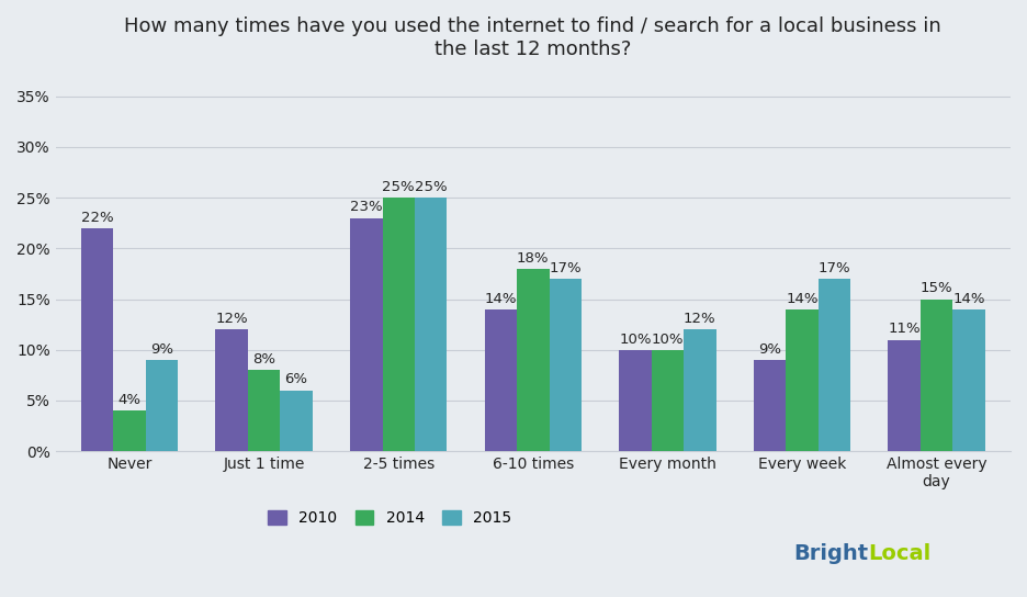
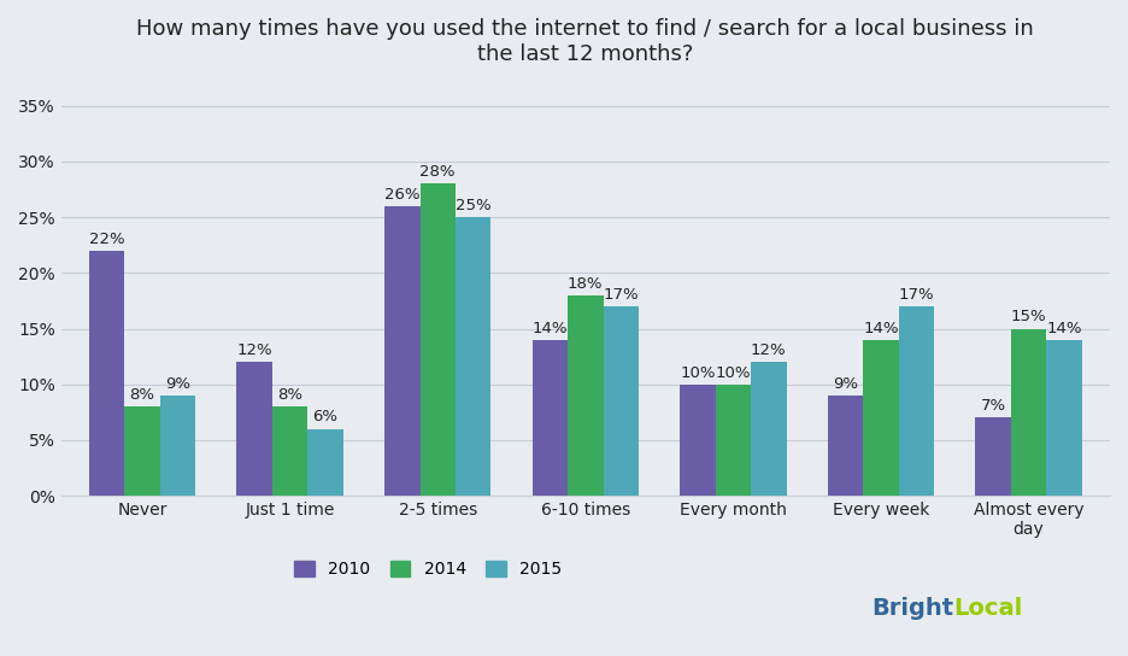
2014/Never: 4% -> 8%
2010/2-5 times: 23% -> 26%
2014/2-5 times: 25% -> 28%
2010/Almost every day: 11% -> 7%
